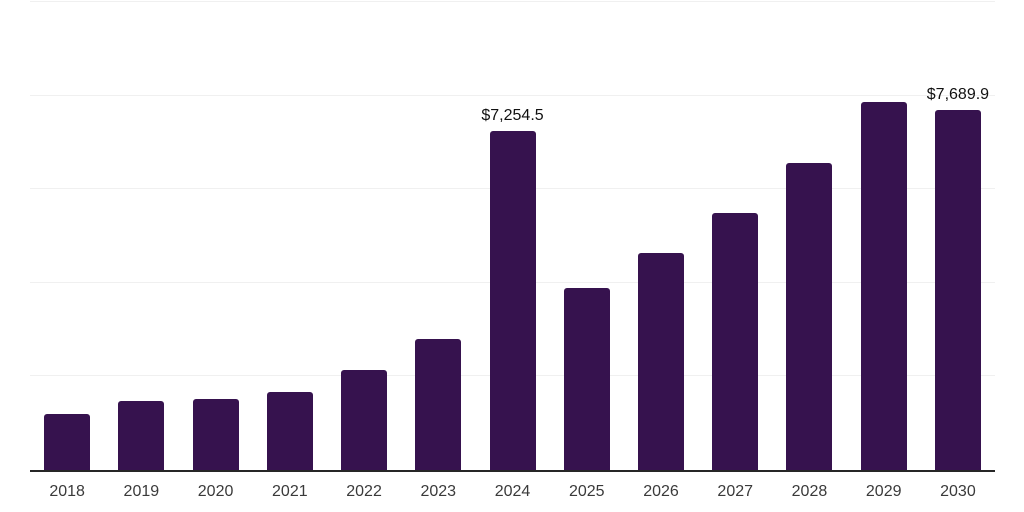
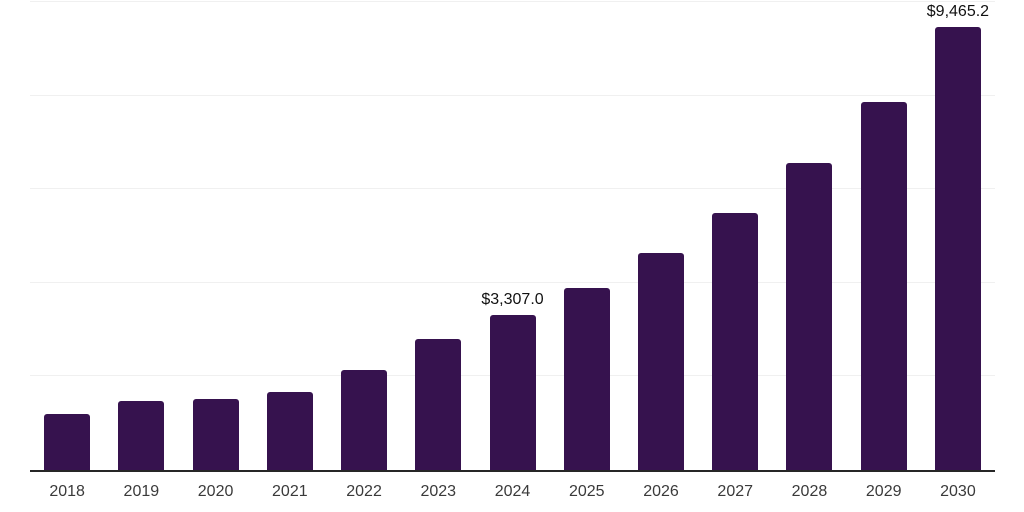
2024: $7,254.5 -> $3,307.0
2030: $7,689.9 -> $9,465.2
